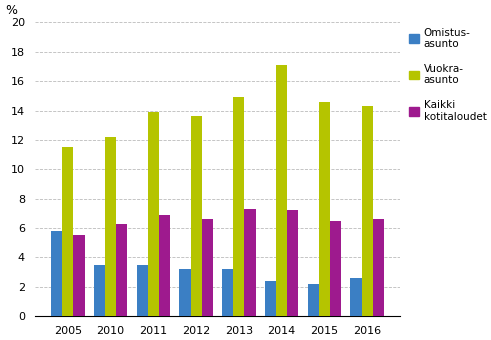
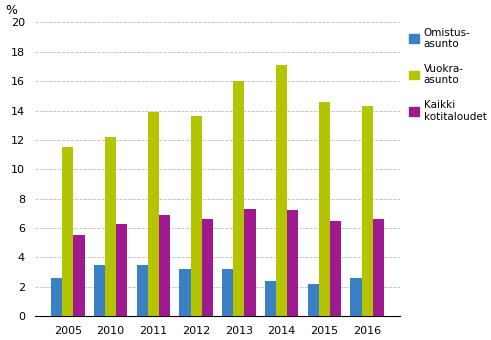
Omistus- asunto/2005: 5.8 -> 2.6
Vuokra- asunto/2013: 14.9 -> 16.0
